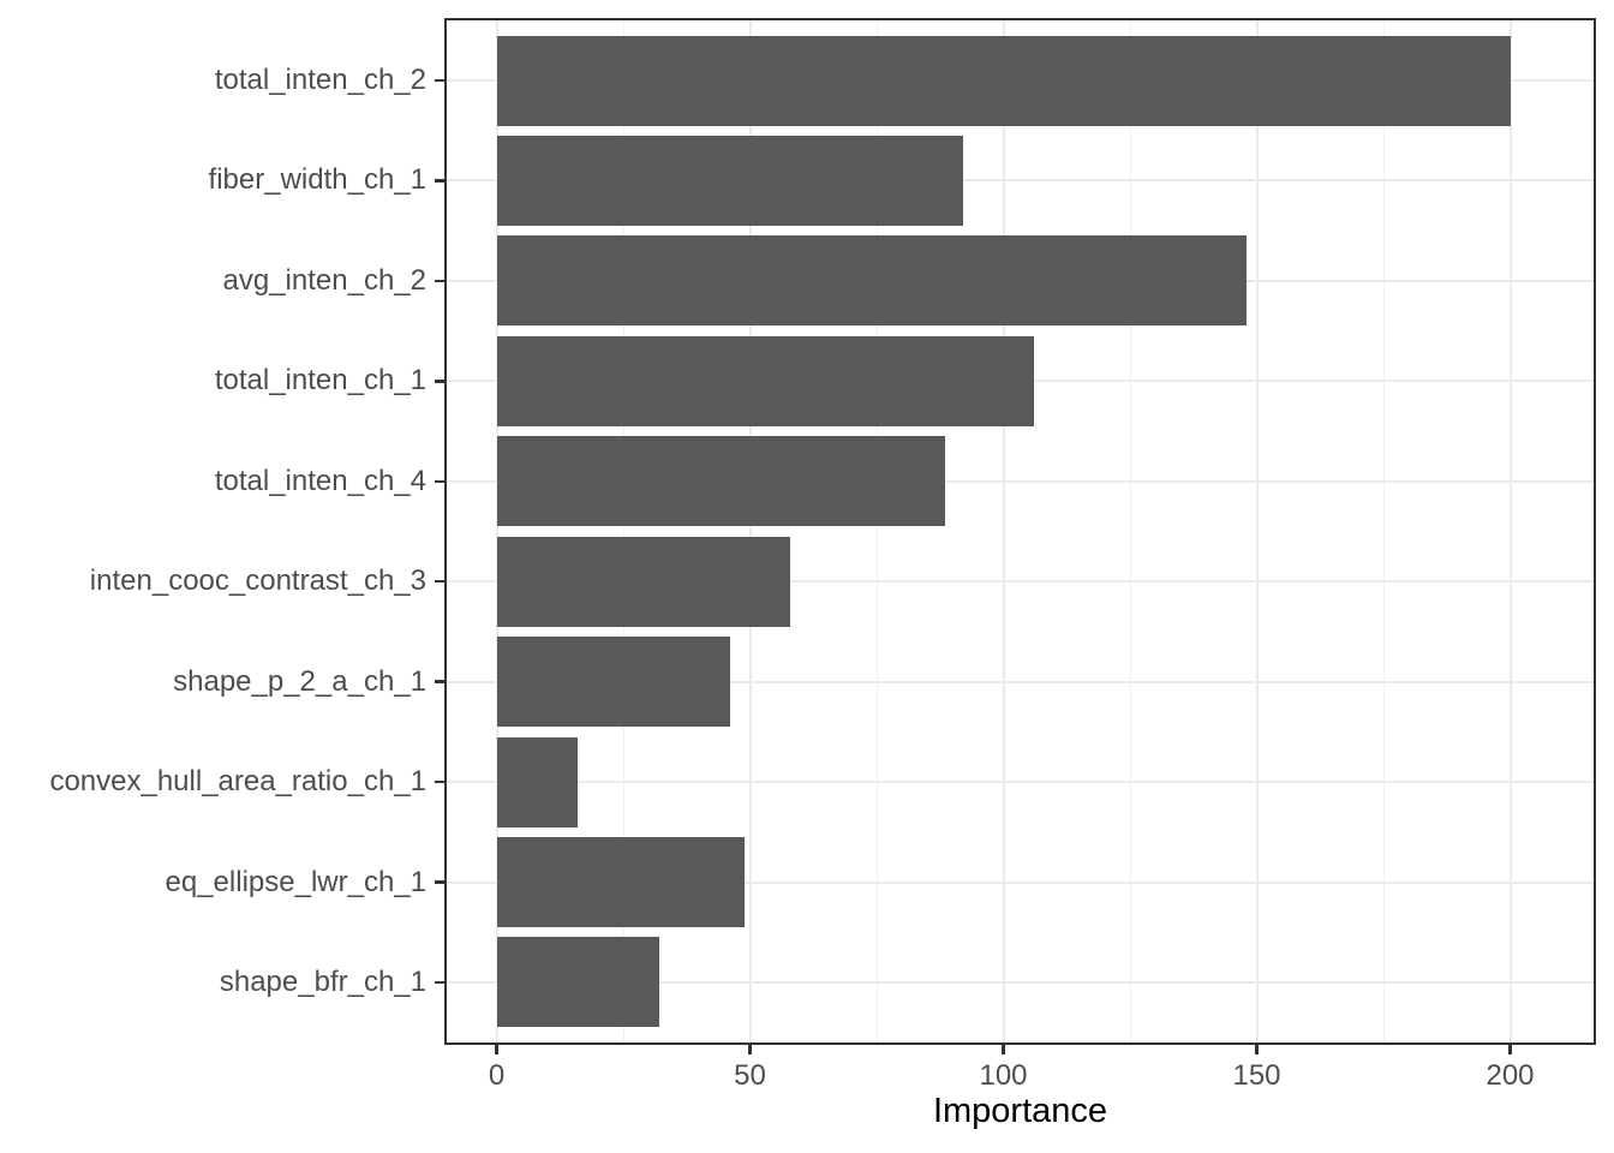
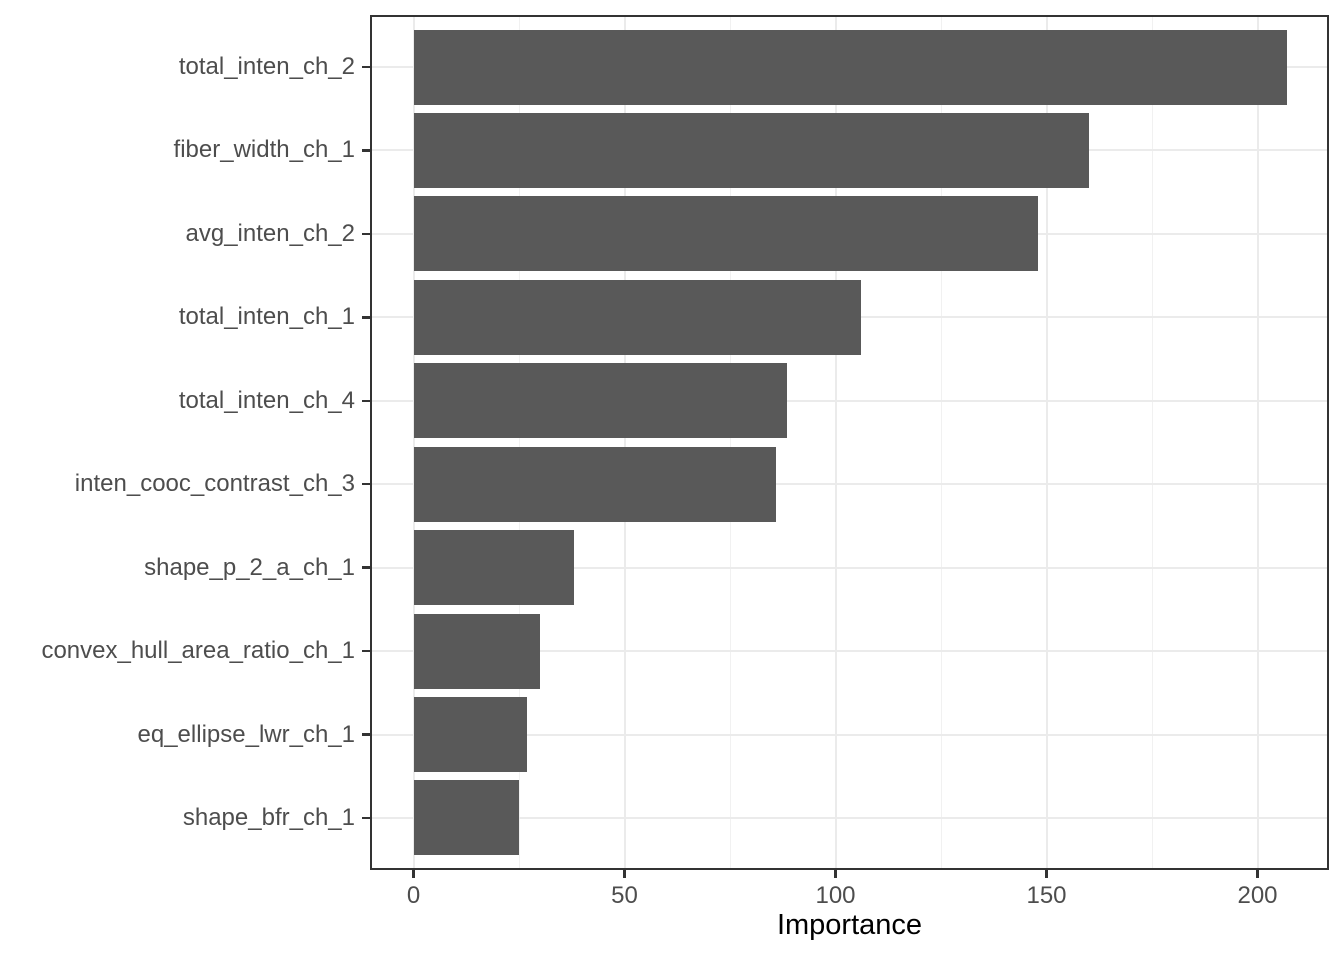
total_inten_ch_2: 200 -> 207
fiber_width_ch_1: 92 -> 160
inten_cooc_contrast_ch_3: 58 -> 86
shape_p_2_a_ch_1: 46 -> 38
convex_hull_area_ratio_ch_1: 16 -> 30
eq_ellipse_lwr_ch_1: 49 -> 27
shape_bfr_ch_1: 32 -> 25
